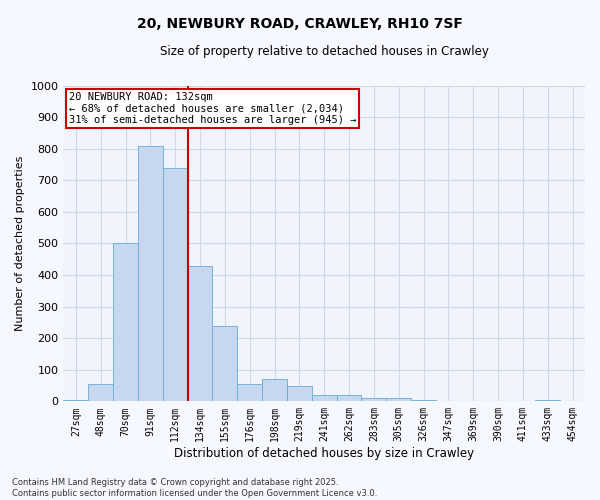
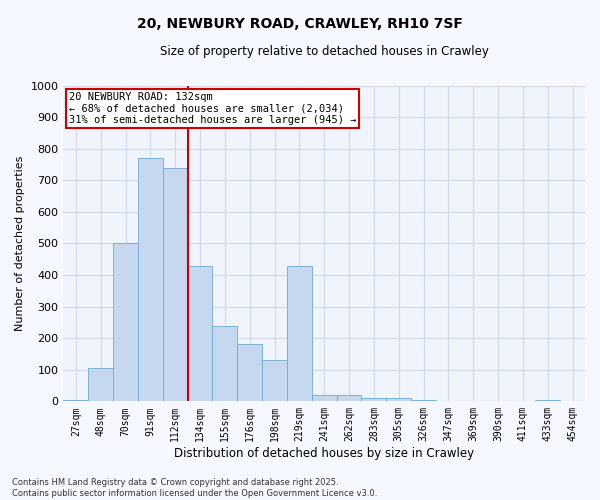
48sqm: 55 -> 105
91sqm: 810 -> 770
176sqm: 55 -> 180
198sqm: 70 -> 130
219sqm: 50 -> 430
